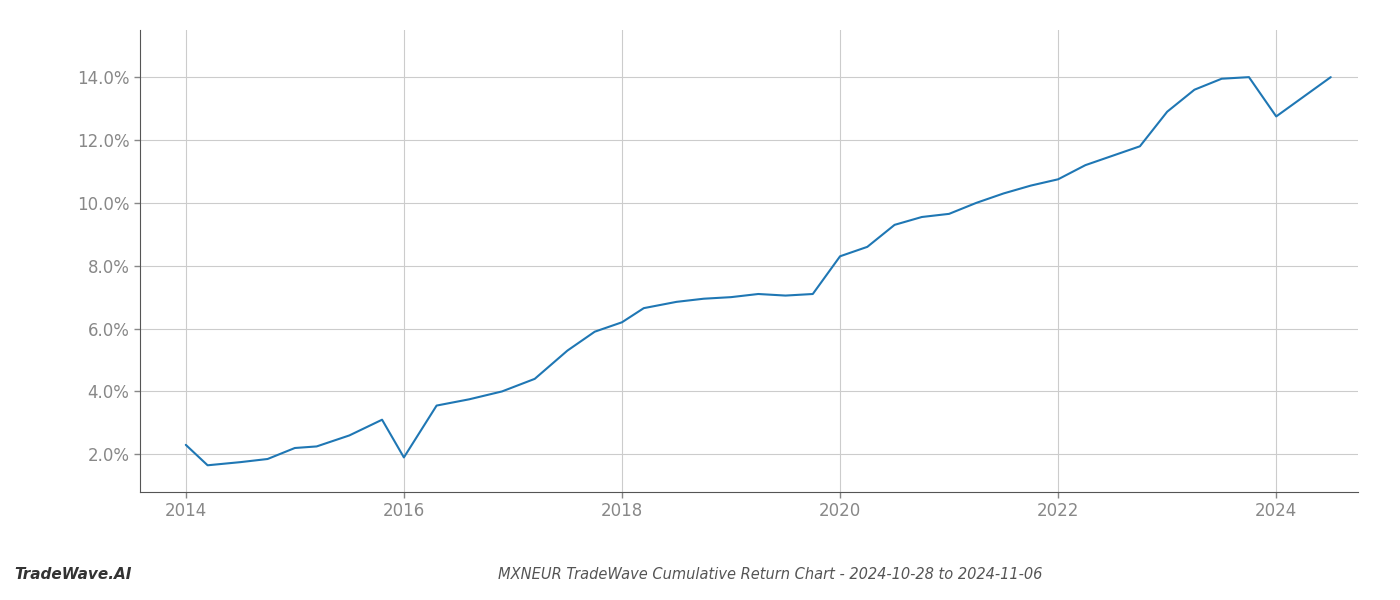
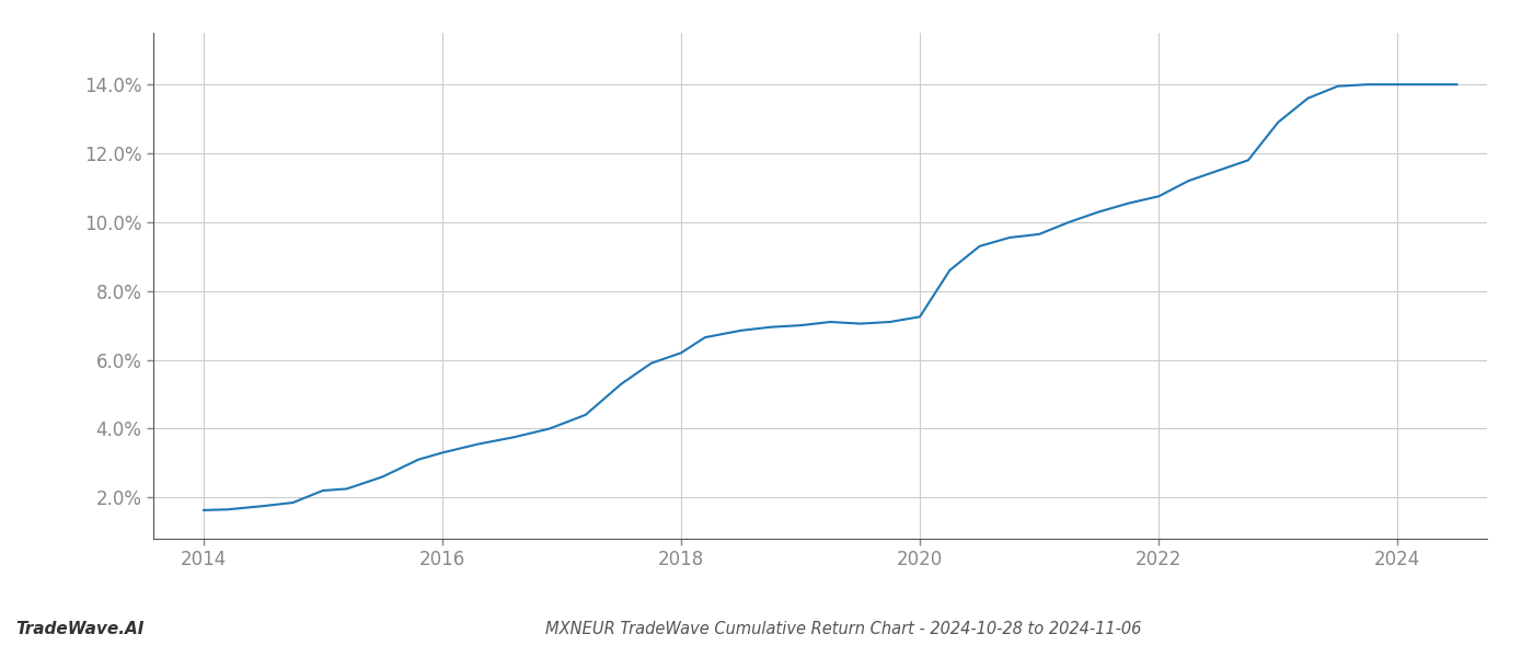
2014: 2.30% -> 1.63%
2016: 1.90% -> 3.30%
2020: 8.30% -> 7.25%
2024: 12.75% -> 14.00%
